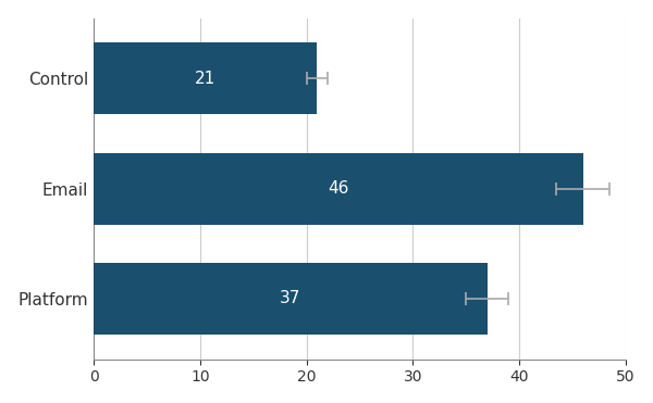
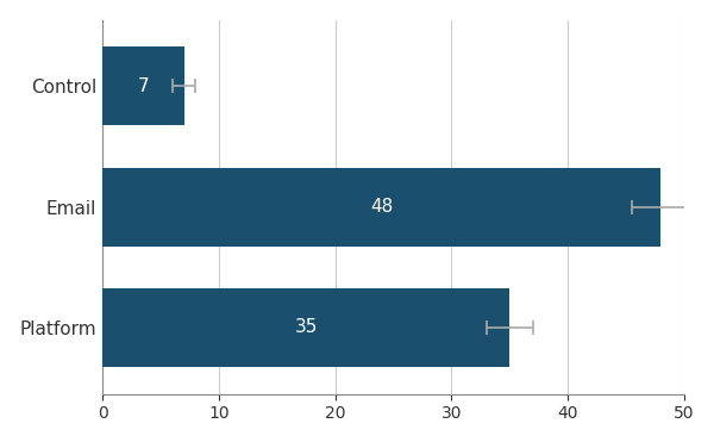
Control: 21 -> 7
Email: 46 -> 48
Platform: 37 -> 35
